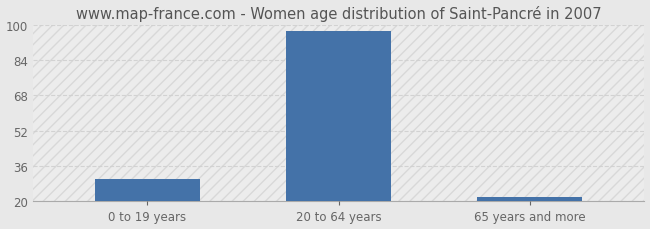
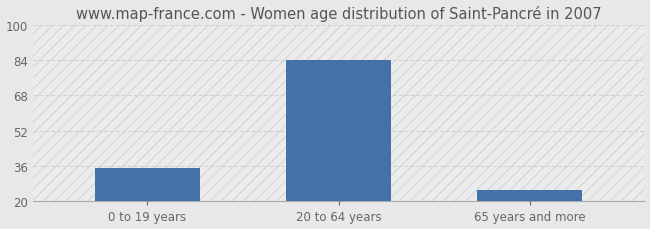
0 to 19 years: 30 -> 35
20 to 64 years: 97 -> 84
65 years and more: 22 -> 25
